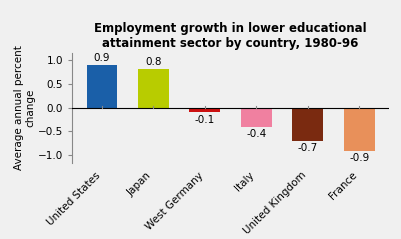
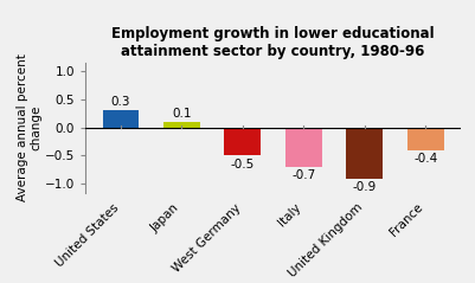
United States: 0.9 -> 0.3
Japan: 0.8 -> 0.1
West Germany: -0.1 -> -0.5
Italy: -0.4 -> -0.7
United Kingdom: -0.7 -> -0.9
France: -0.9 -> -0.4
